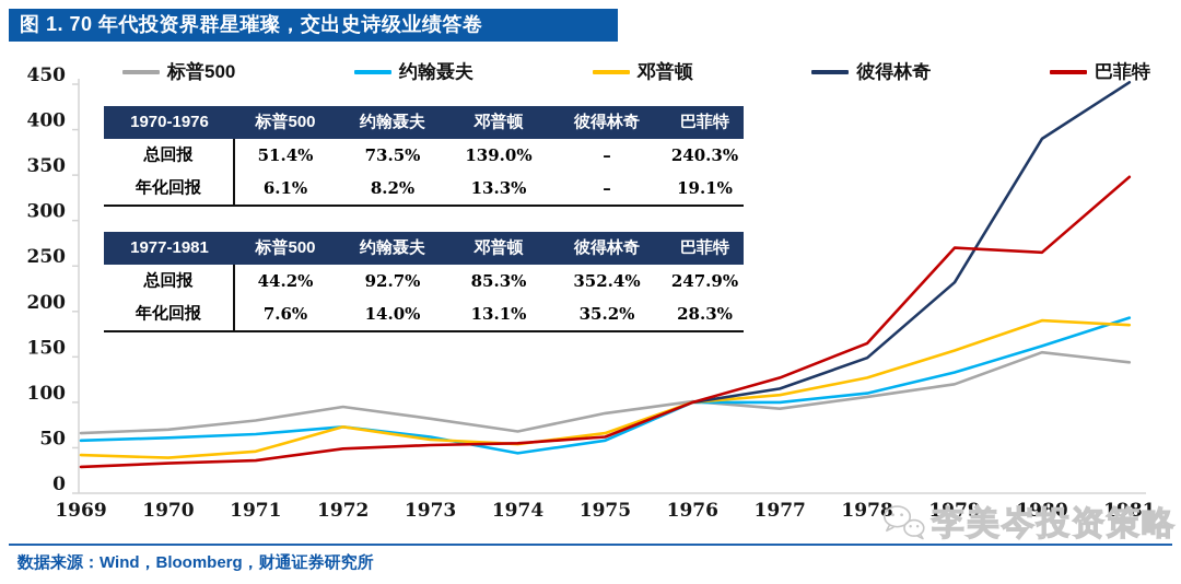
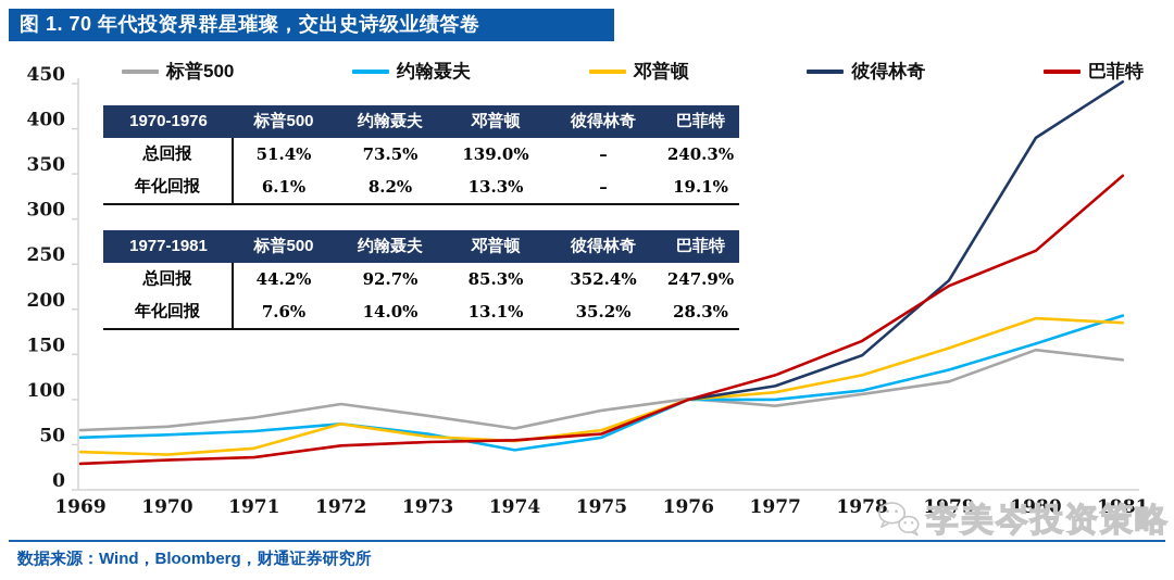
巴菲特/1979: 270 -> 230
